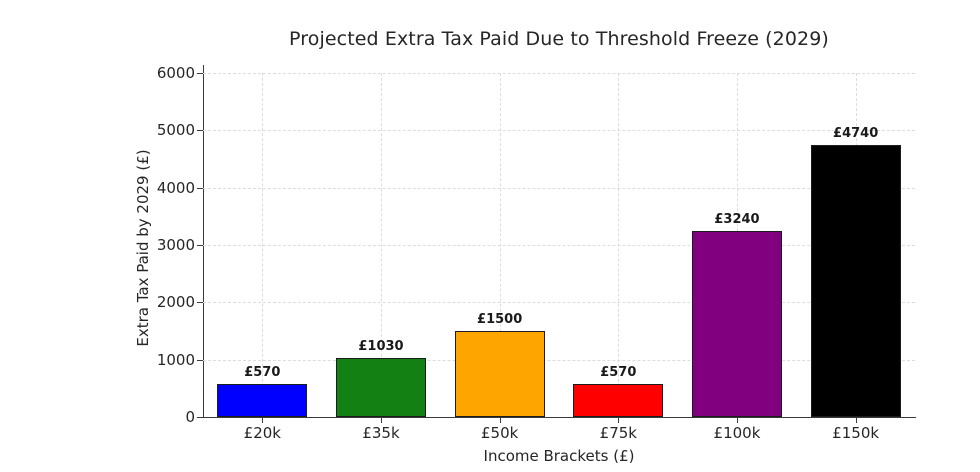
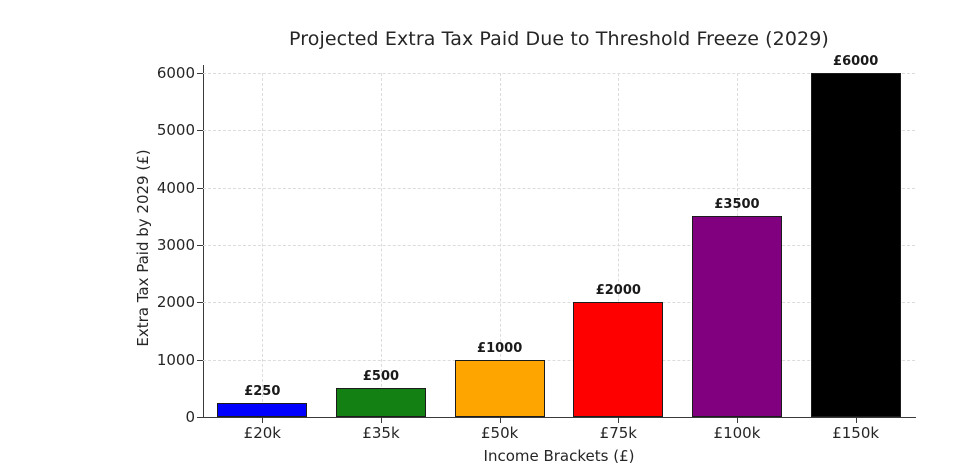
£20k: £570 -> £250
£35k: £1030 -> £500
£50k: £1500 -> £1000
£75k: £570 -> £2000
£100k: £3240 -> £3500
£150k: £4740 -> £6000
